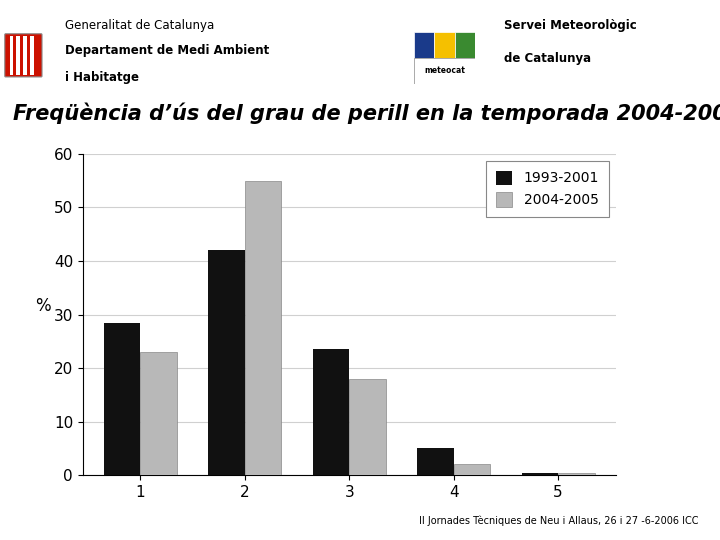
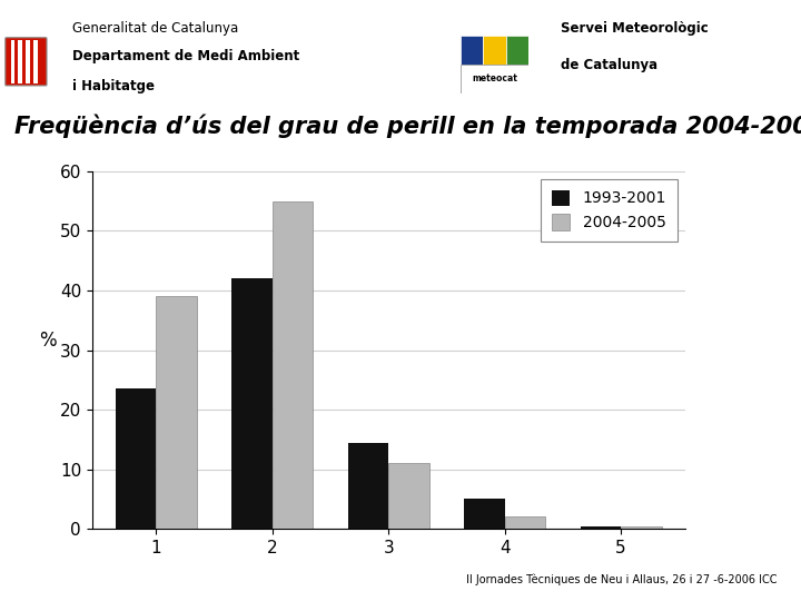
1993-2001/1: 28.5 -> 23.6
2004-2005/1: 23.0 -> 39.0
1993-2001/3: 23.5 -> 14.4
2004-2005/3: 18.0 -> 11.0
